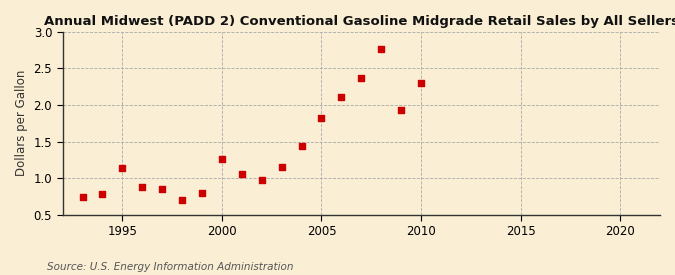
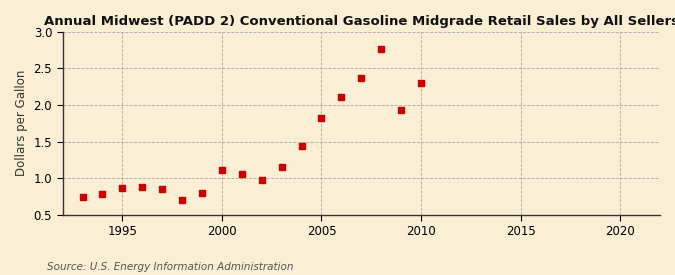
1995: 1.14 -> 0.86
2000: 1.26 -> 1.11
